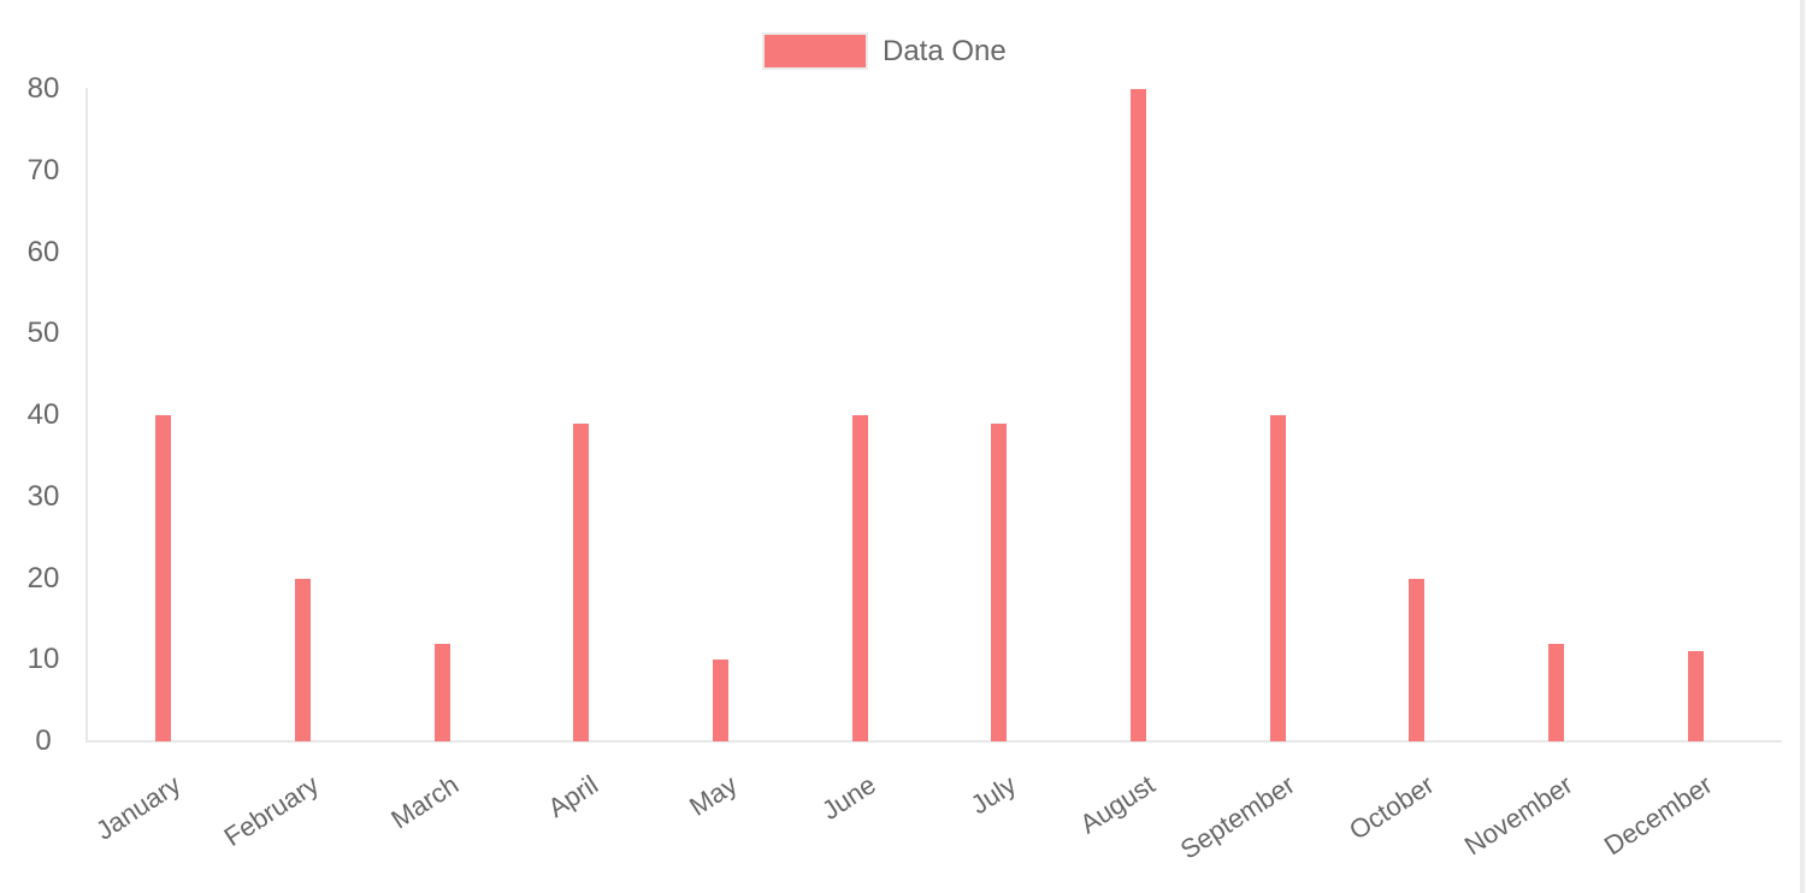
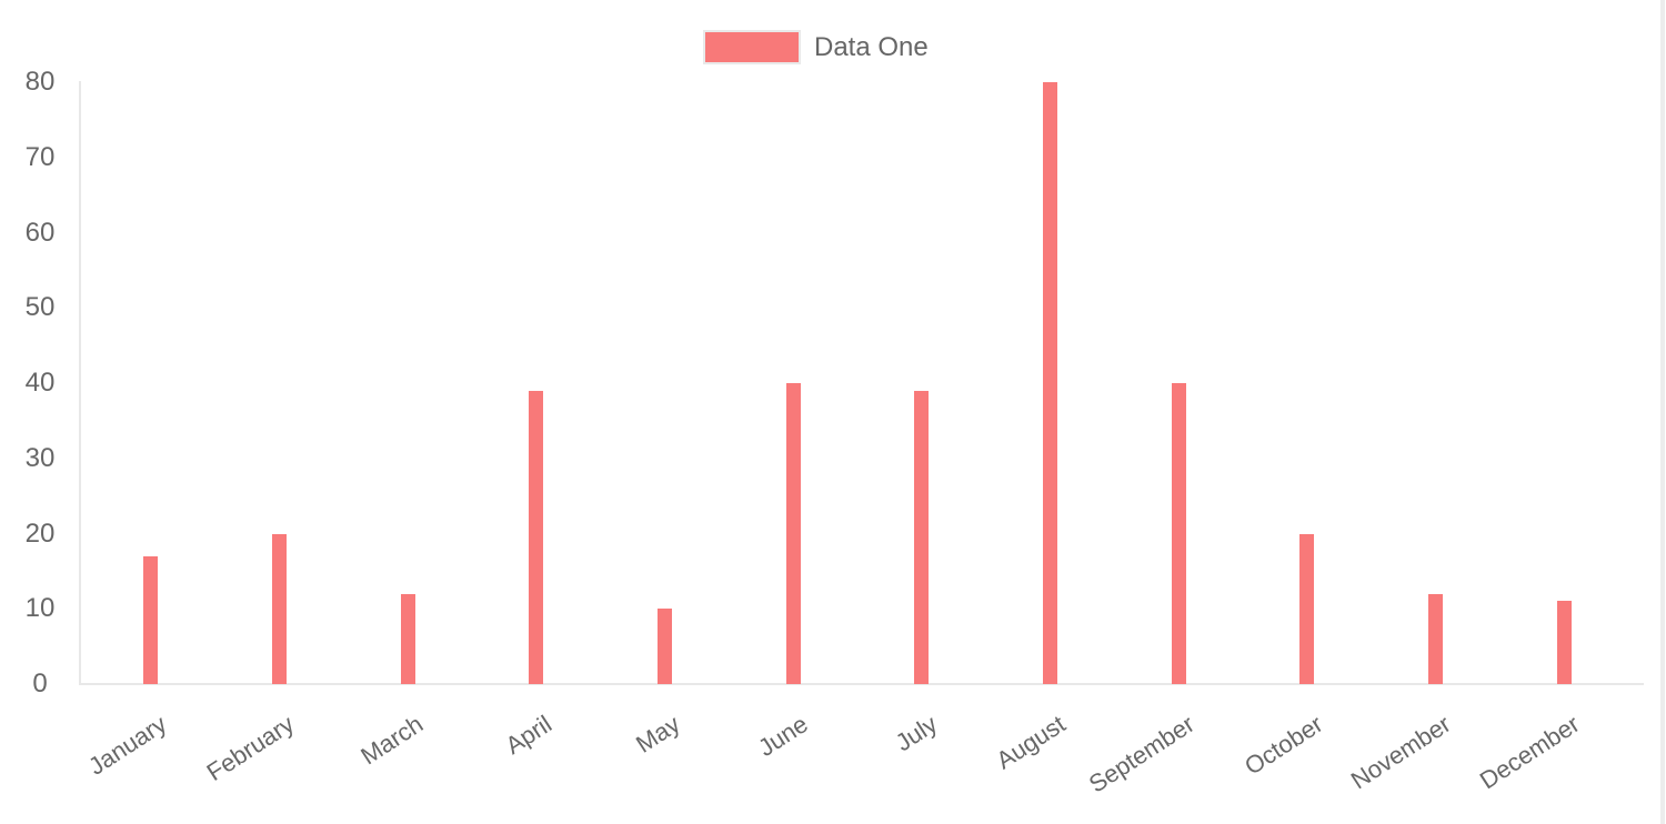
January: 40 -> 17
